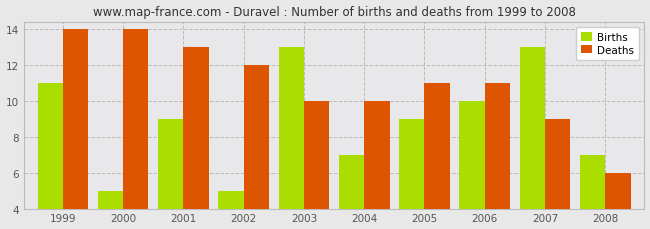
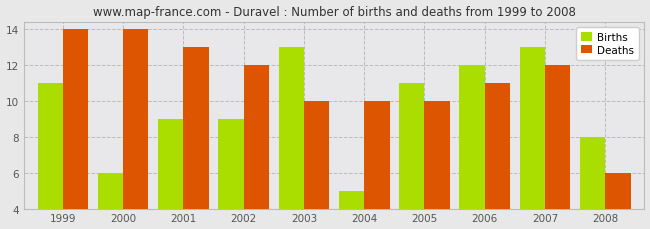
Births/2000: 5 -> 6
Births/2002: 5 -> 9
Births/2004: 7 -> 5
Births/2005: 9 -> 11
Deaths/2005: 11 -> 10
Births/2006: 10 -> 12
Deaths/2007: 9 -> 12
Births/2008: 7 -> 8
